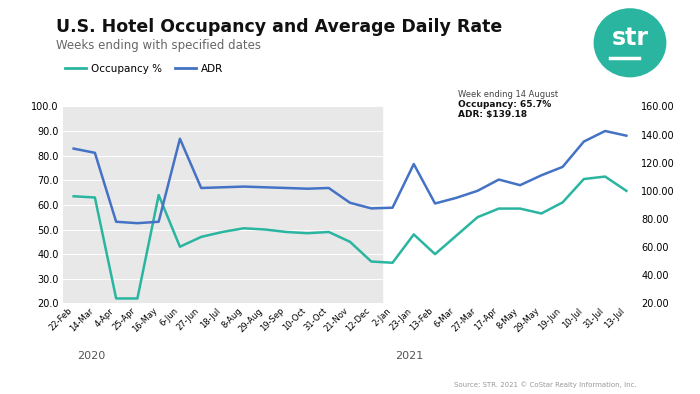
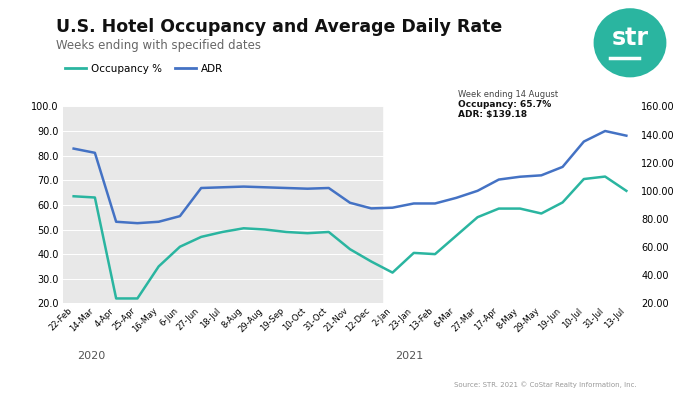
Occupancy %/16-May: 64.0 -> 35.0
ADR/6-Jun: 137 -> 82
Occupancy %/21-Nov: 45.0 -> 42.0
Occupancy %/2-Jan: 36.5 -> 32.5
Occupancy %/23-Jan: 48.0 -> 40.5
ADR/23-Jan: 119 -> 91
ADR/8-May: 104 -> 110
